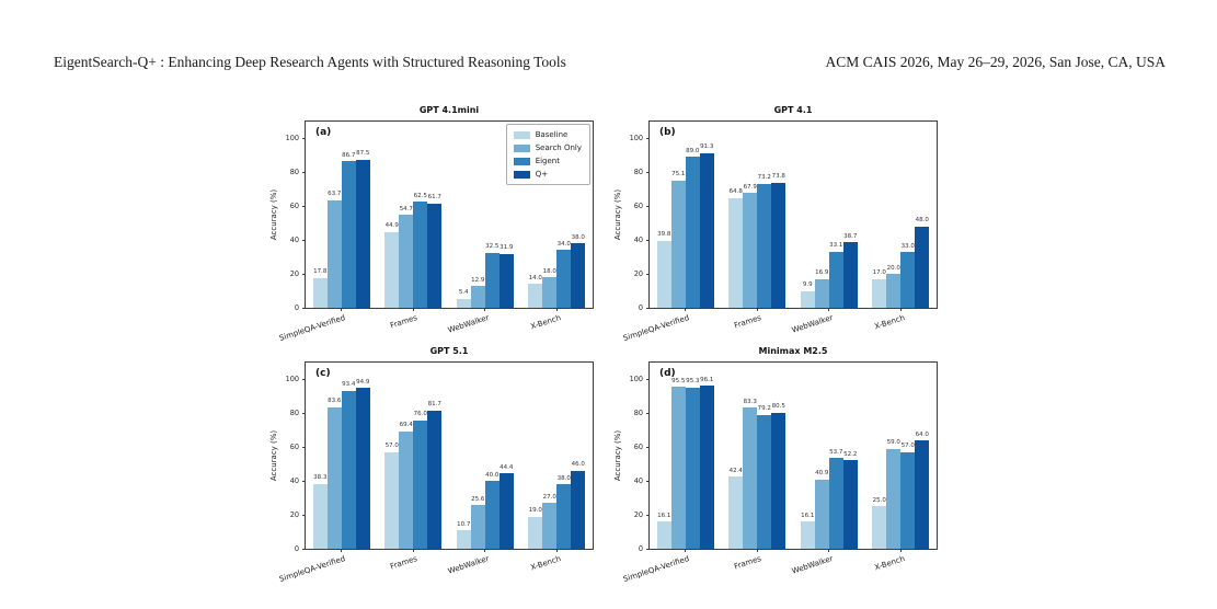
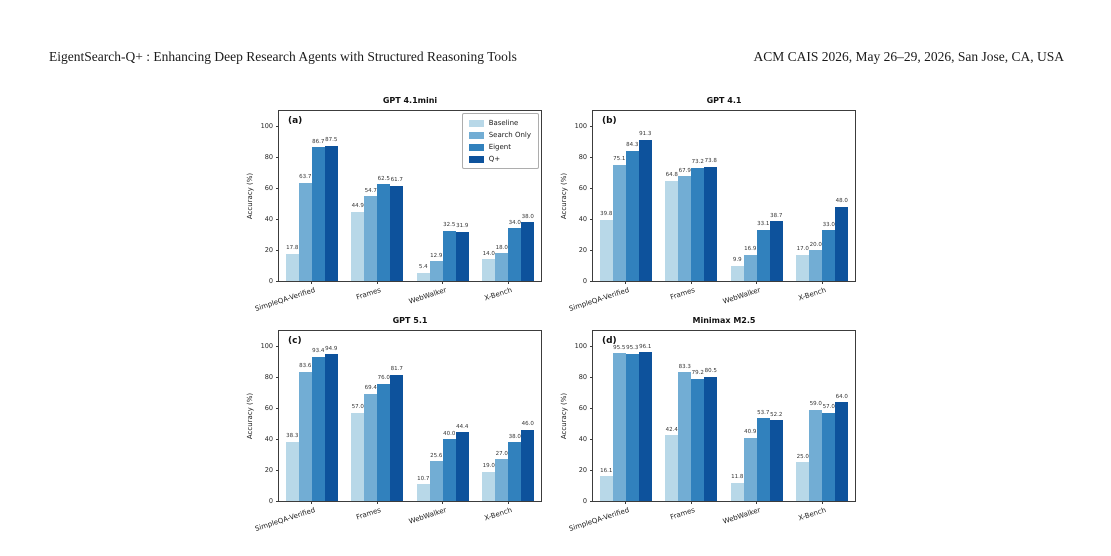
GPT 4.1/Eigent/SimpleQA-Verified: 89.0 -> 84.3
Minimax M2.5/Baseline/WebWalker: 16.1 -> 11.8
